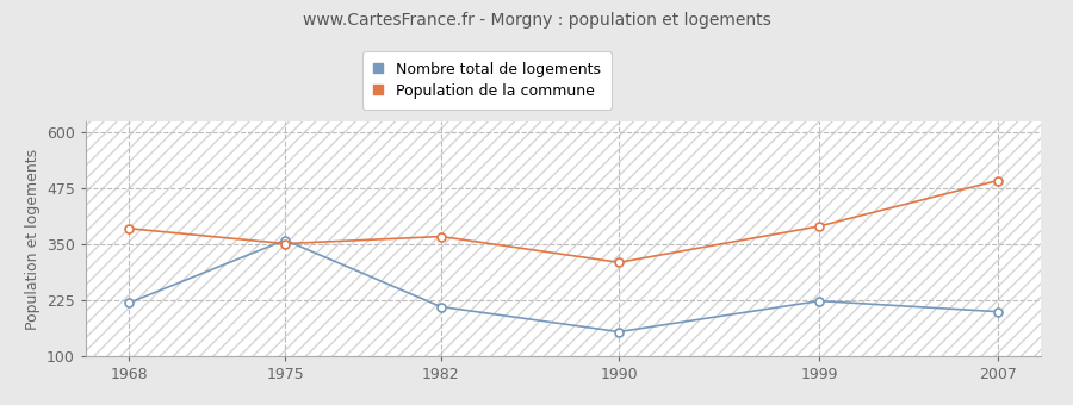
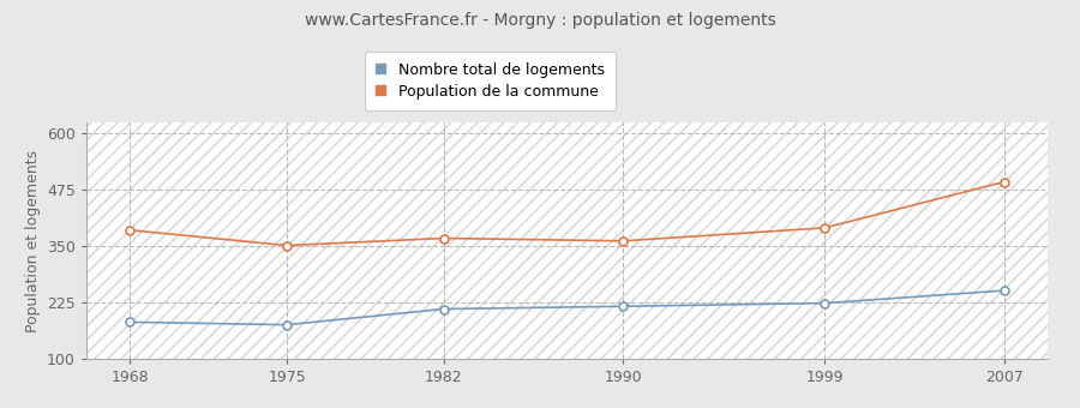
Nombre total de logements/1968: 220 -> 182
Nombre total de logements/1975: 360 -> 176
Nombre total de logements/1990: 155 -> 217
Population de la commune/1990: 310 -> 362
Nombre total de logements/2007: 200 -> 252
